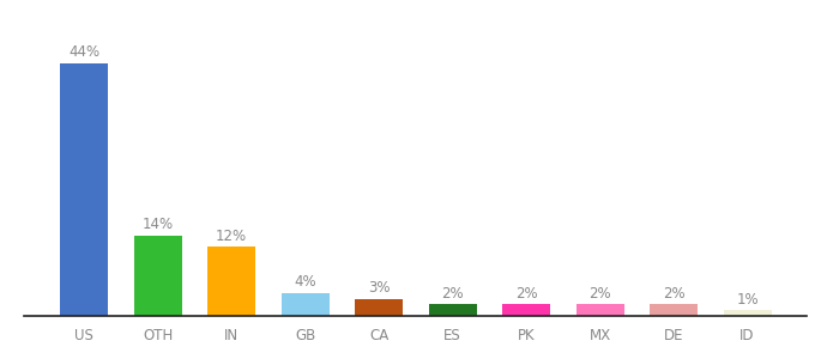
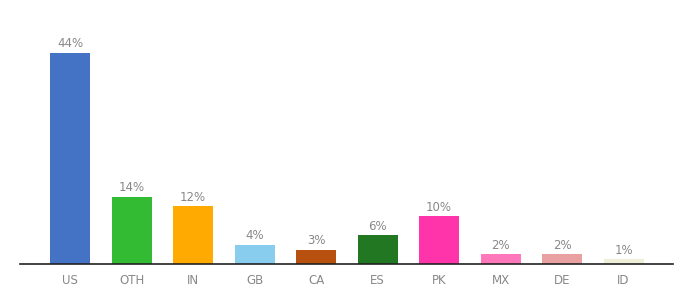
ES: 2% -> 6%
PK: 2% -> 10%
